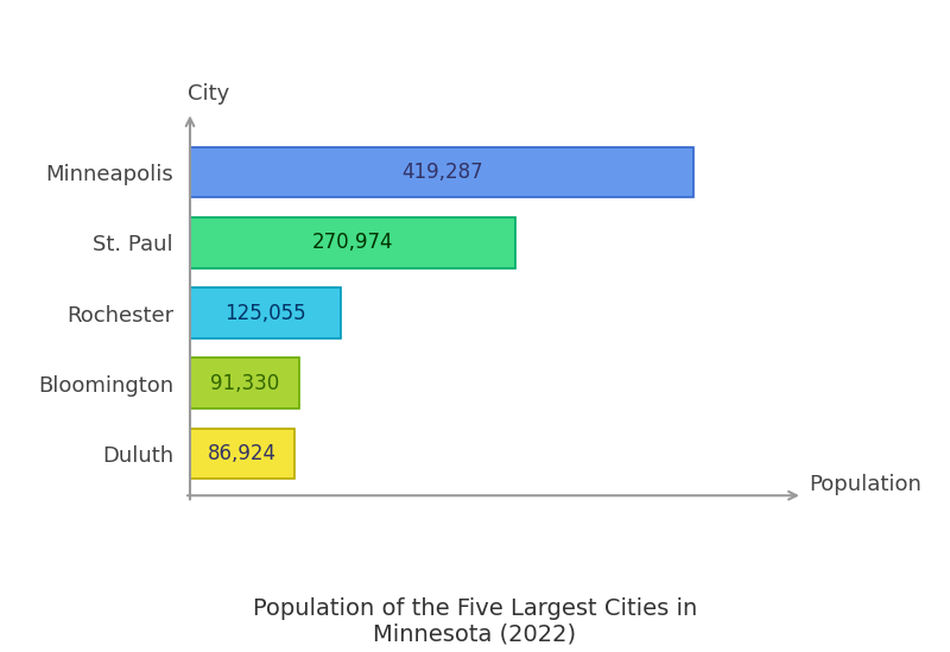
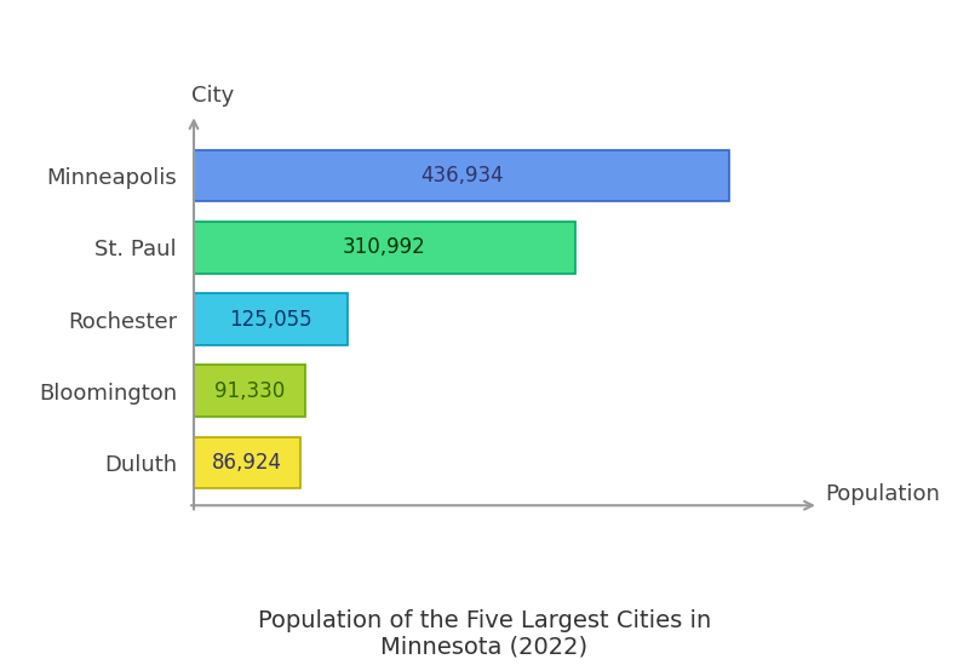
Minneapolis: 419,287 -> 436,934
St. Paul: 270,974 -> 310,992
